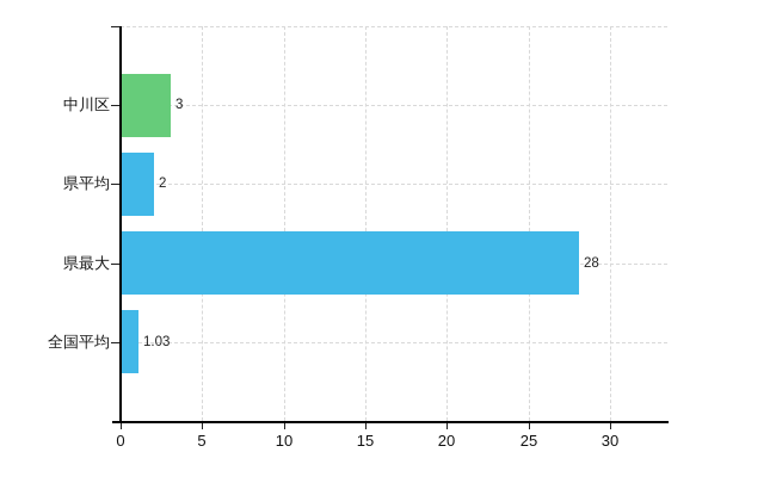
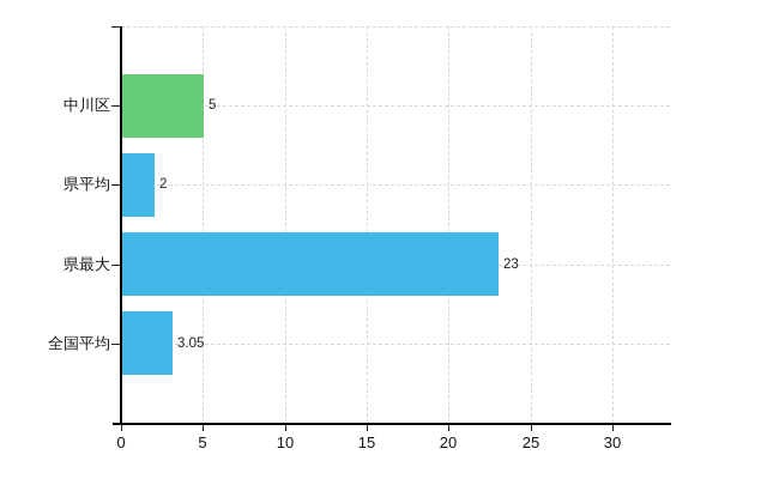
中川区: 3 -> 5
県最大: 28 -> 23
全国平均: 1.03 -> 3.05
